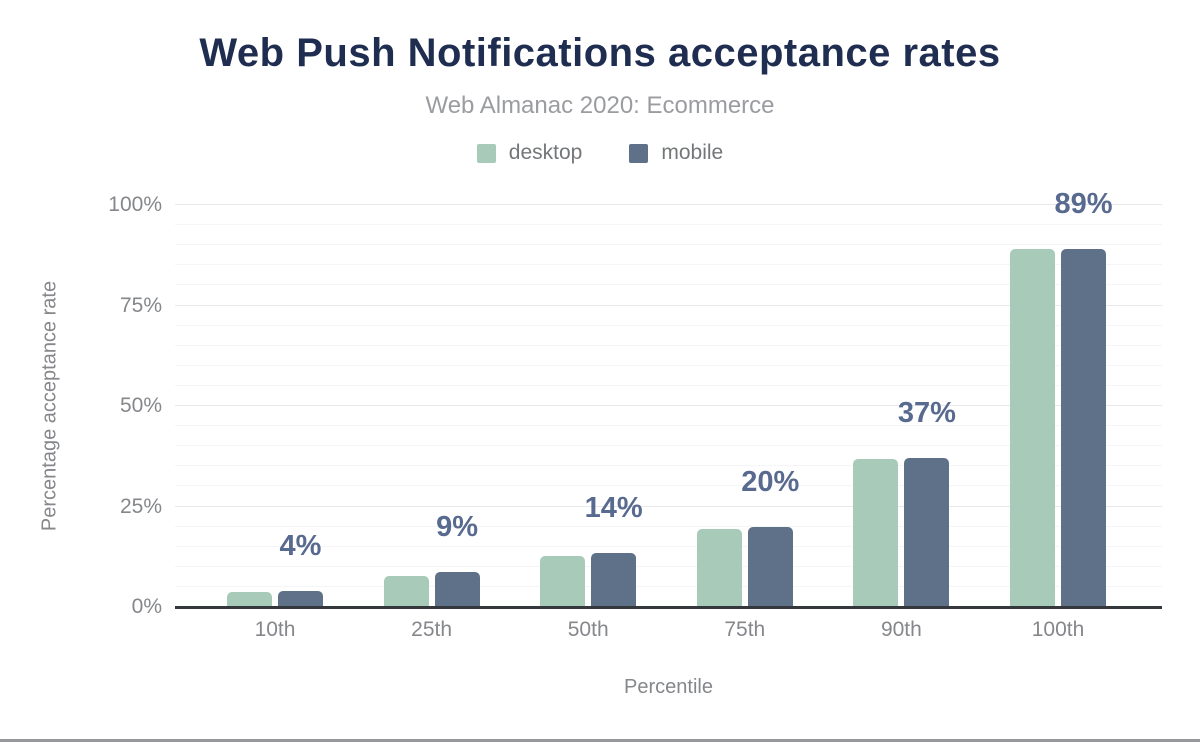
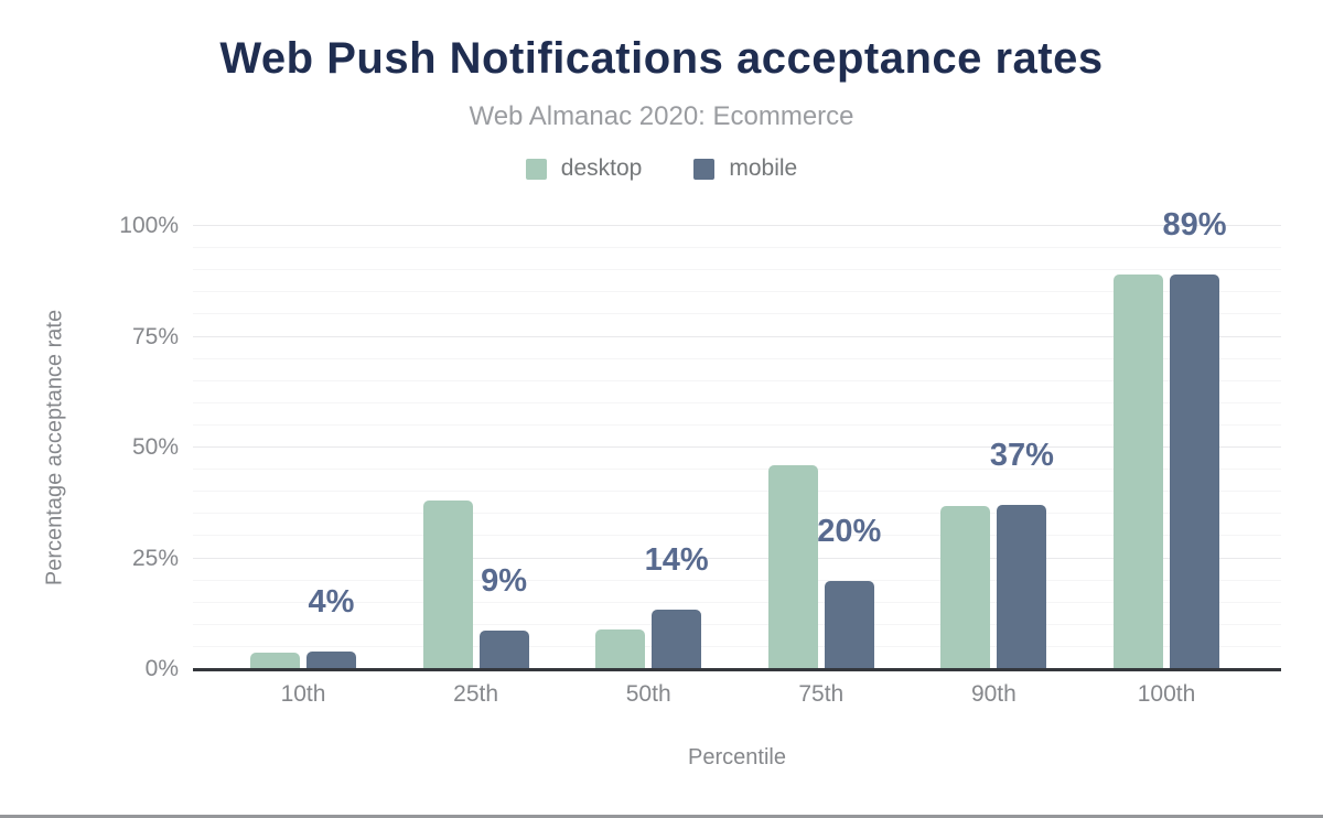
desktop/25th: 8% -> 38%
desktop/50th: 13% -> 9%
desktop/75th: 19% -> 46%
